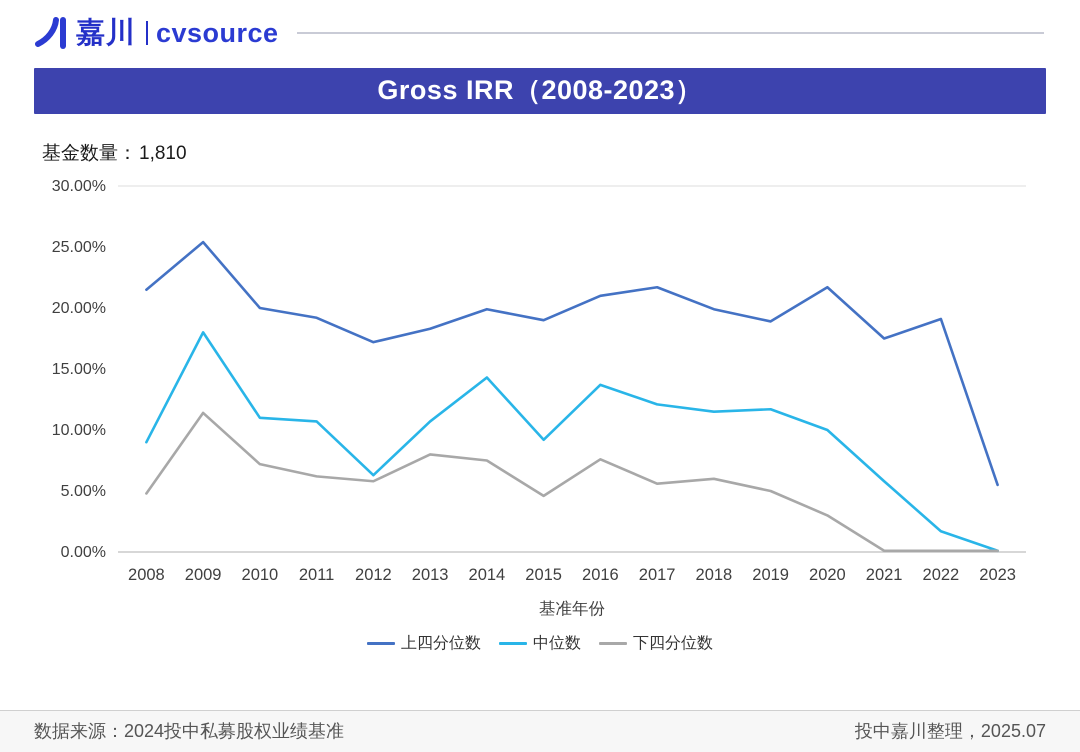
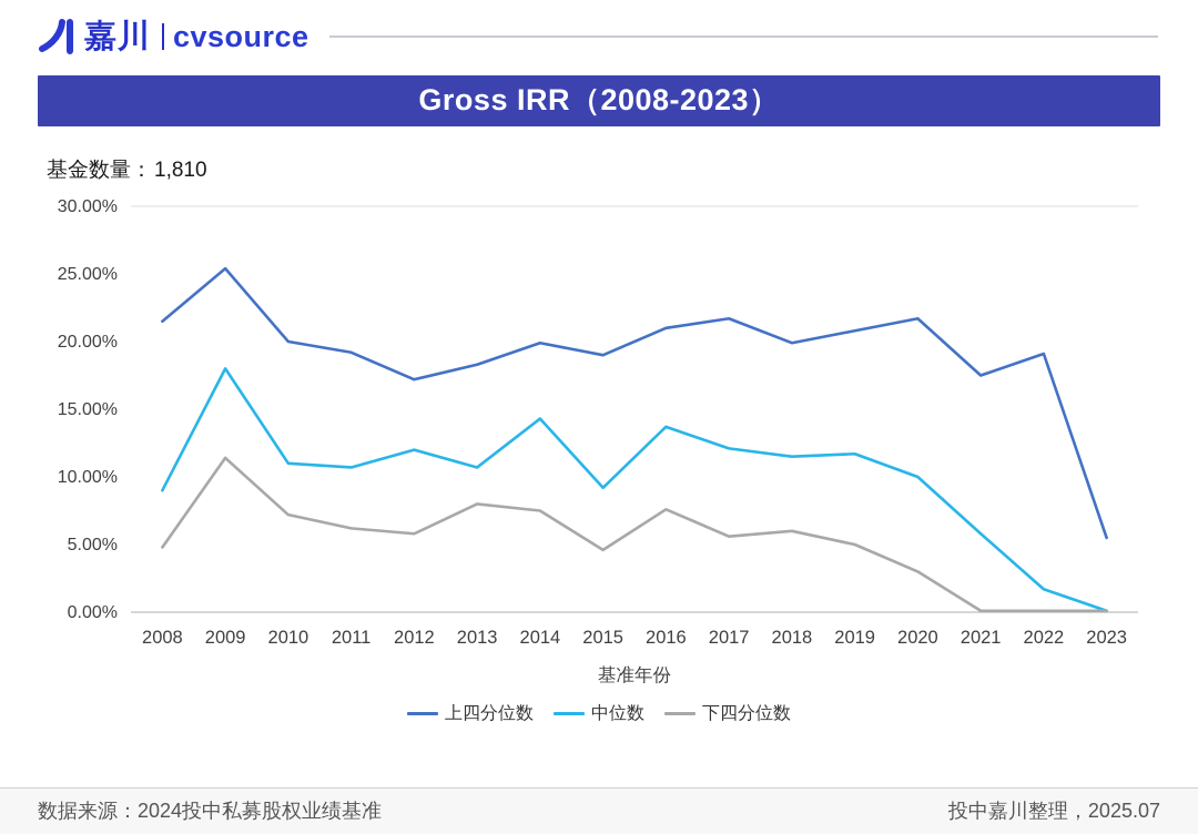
中位数/2012: 6.3% -> 12.0%
上四分位数/2019: 18.9% -> 20.8%
